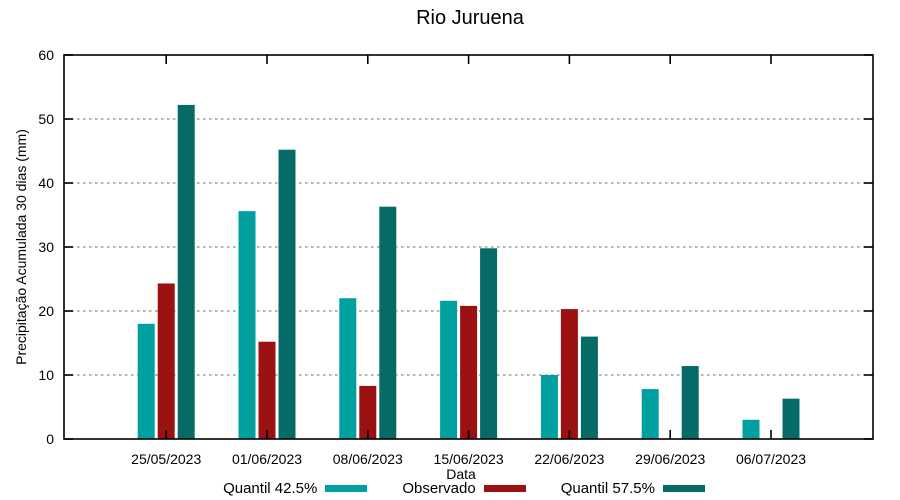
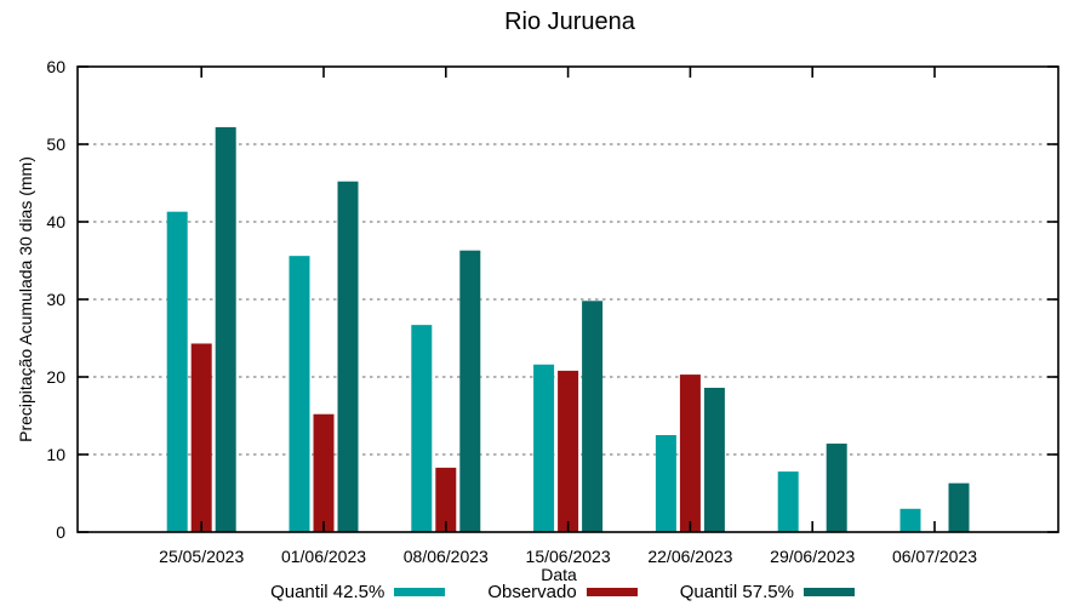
Quantil 42.5%/25/05/2023: 18 -> 41
Quantil 42.5%/08/06/2023: 22 -> 27
Quantil 42.5%/22/06/2023: 10 -> 12
Quantil 57.5%/22/06/2023: 16 -> 19
